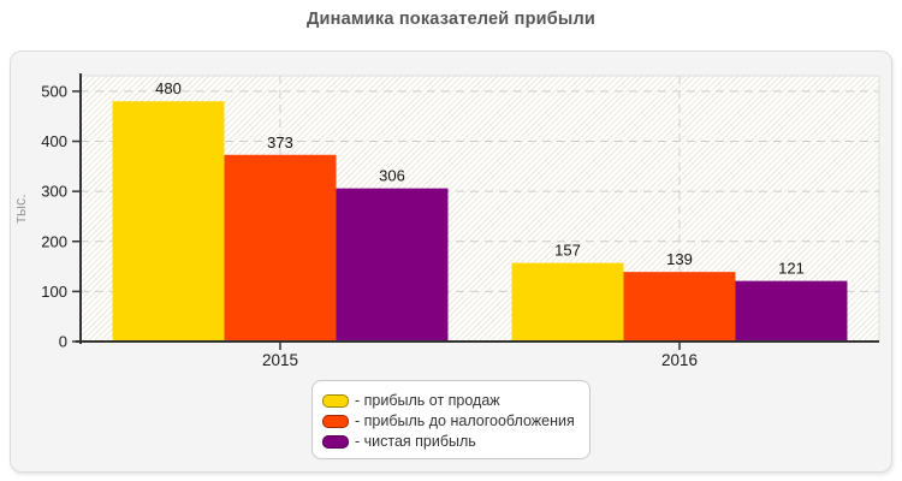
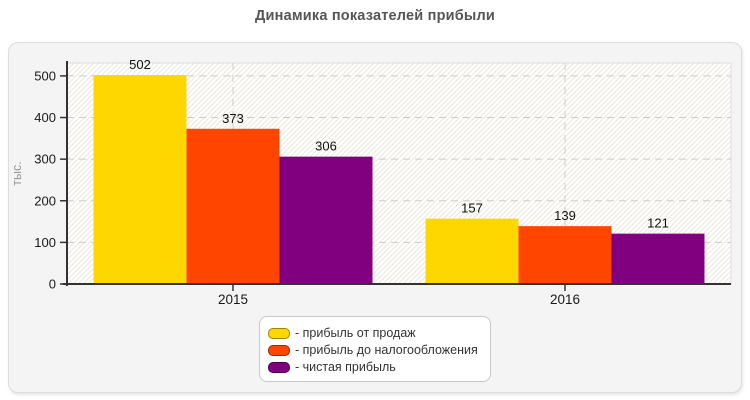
- прибыль от продаж/2015: 480 -> 502
